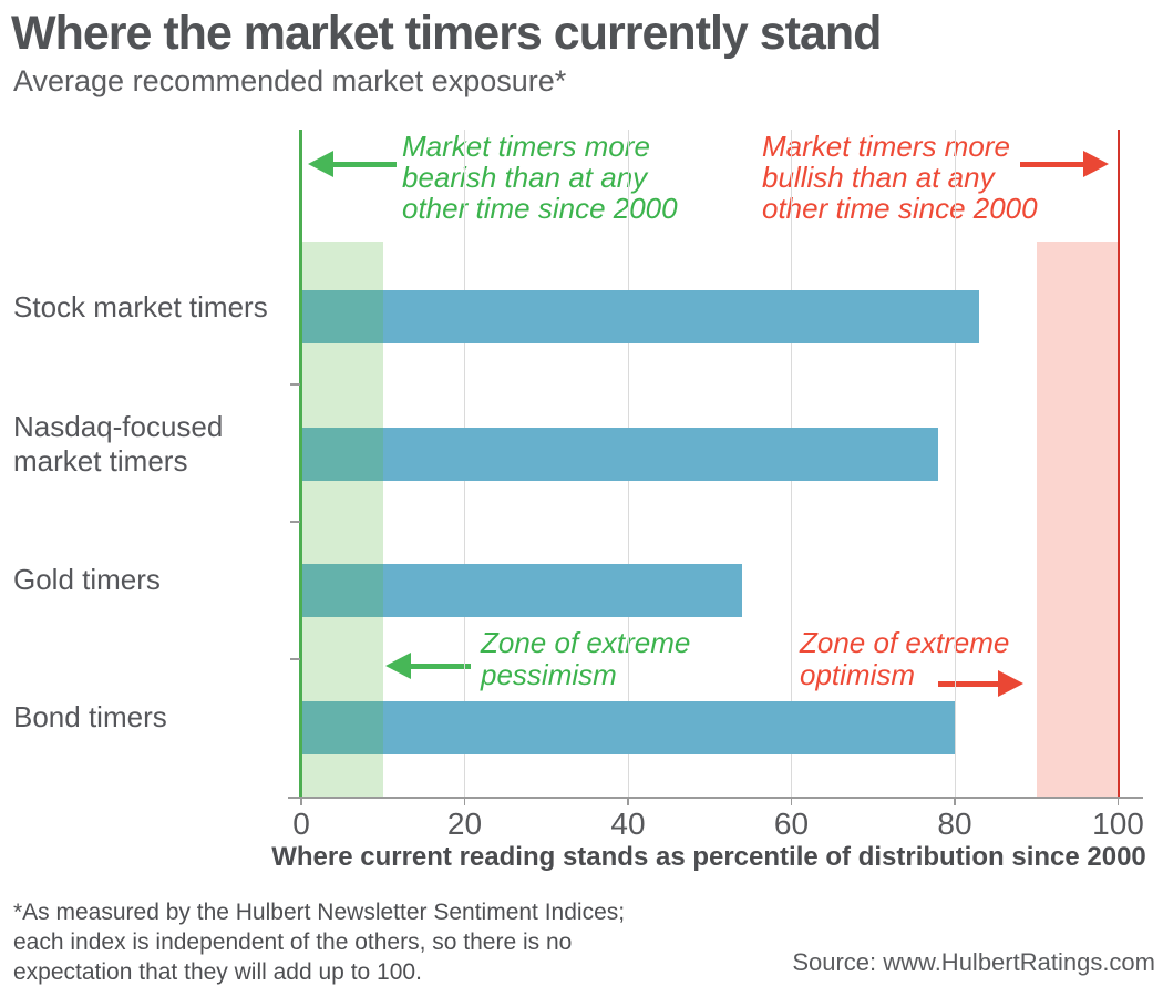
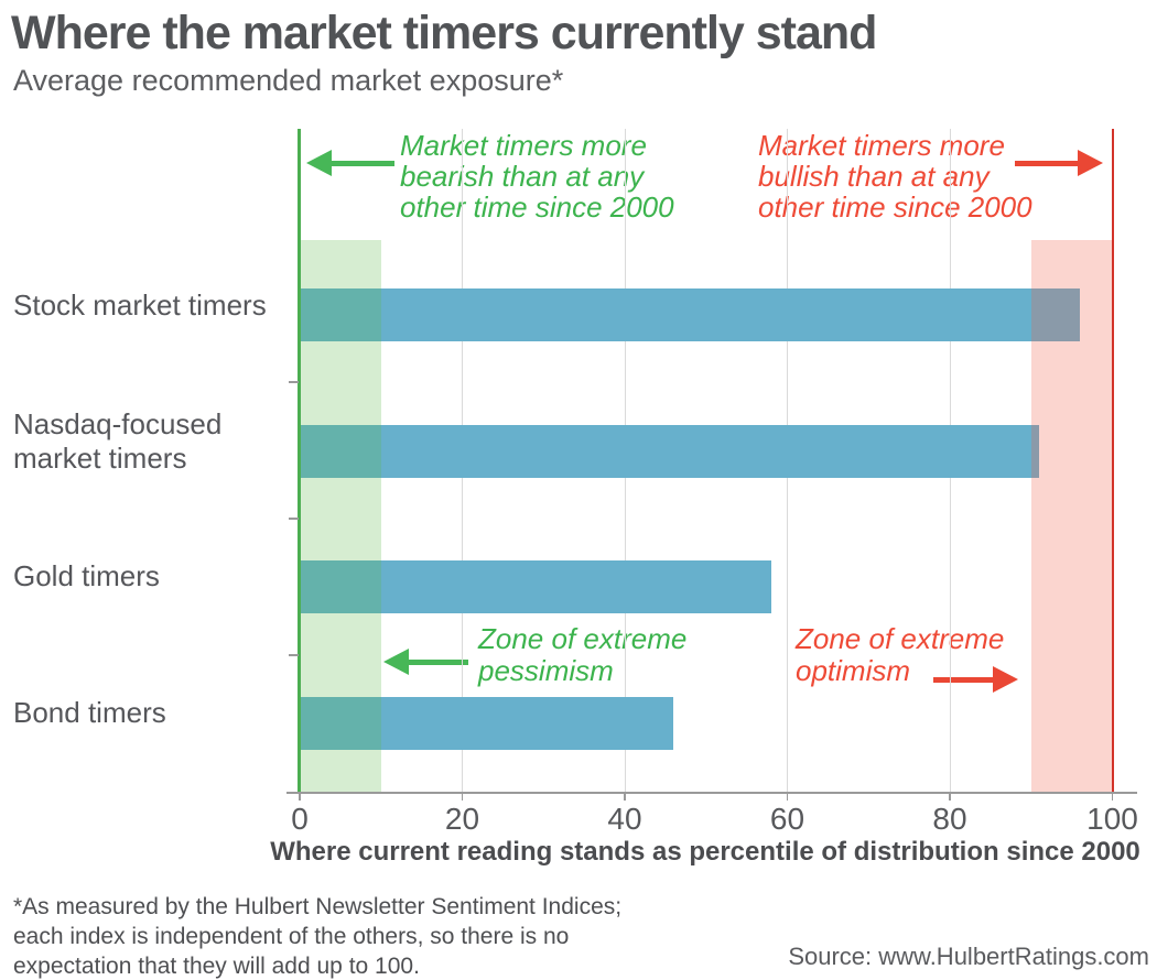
Stock market timers: 83 -> 96
Nasdaq-focused market timers: 78 -> 91
Gold timers: 54 -> 58
Bond timers: 80 -> 46
